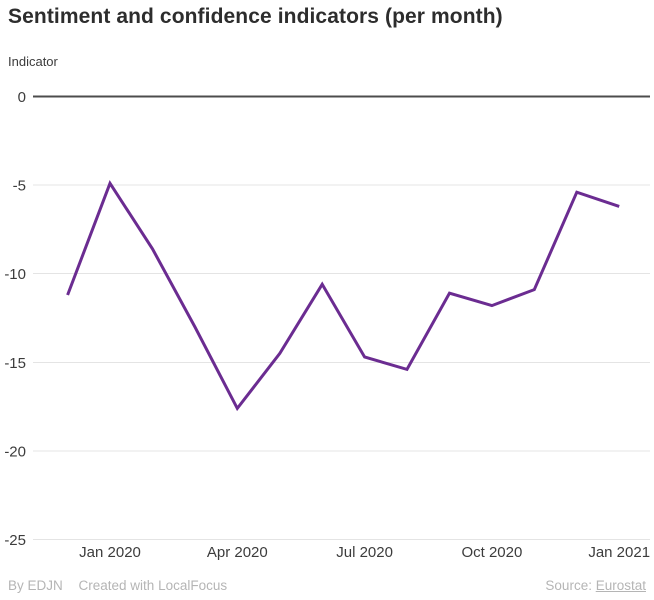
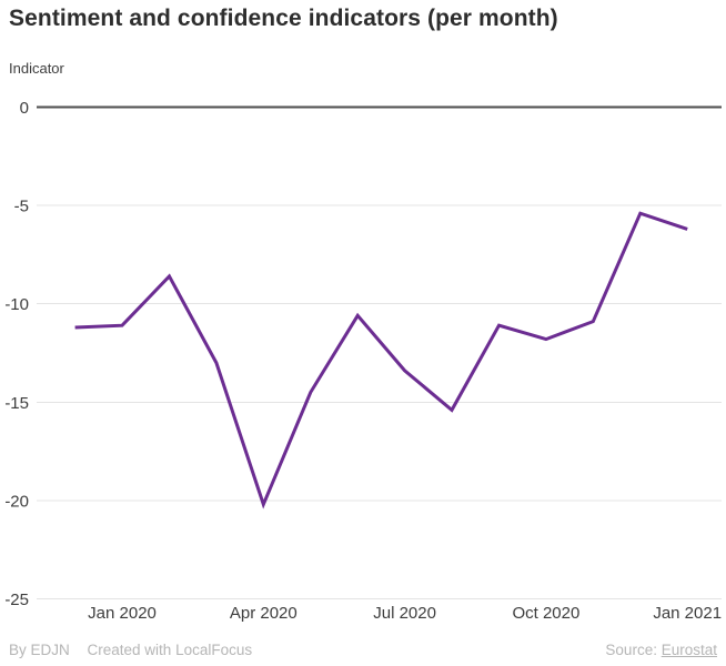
Jan 2020: -4.9 -> -11.1
Apr 2020: -17.6 -> -20.2
Jul 2020: -14.7 -> -13.4
